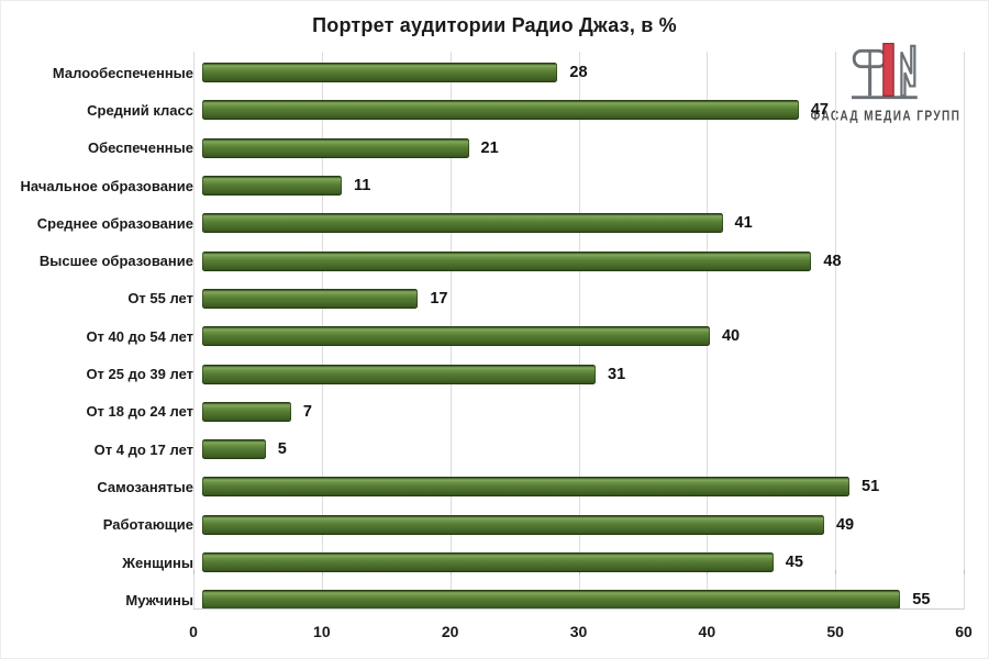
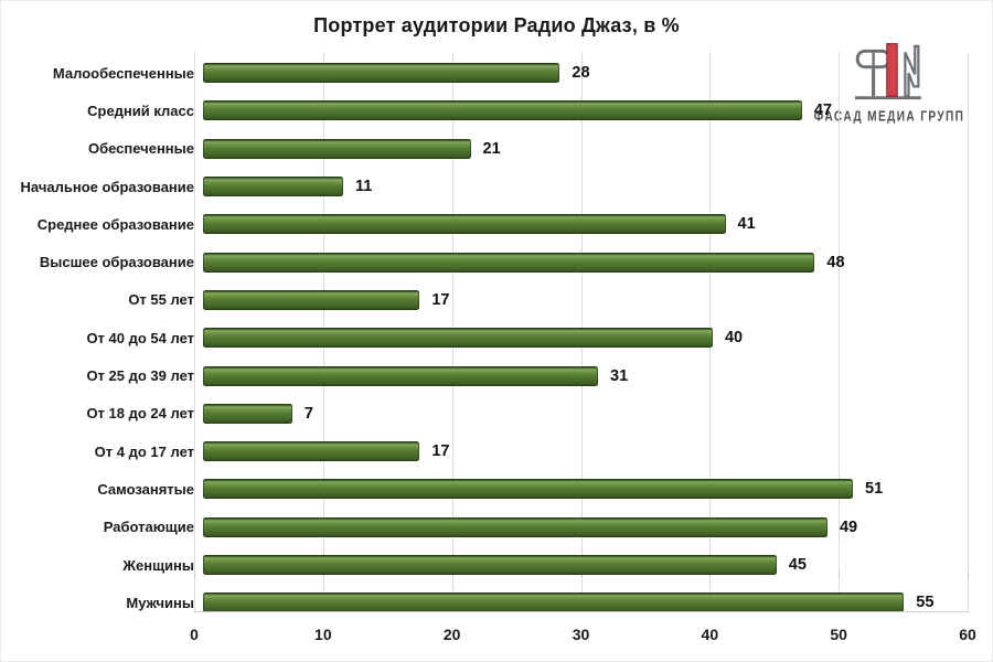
От 4 до 17 лет: 5 -> 17
